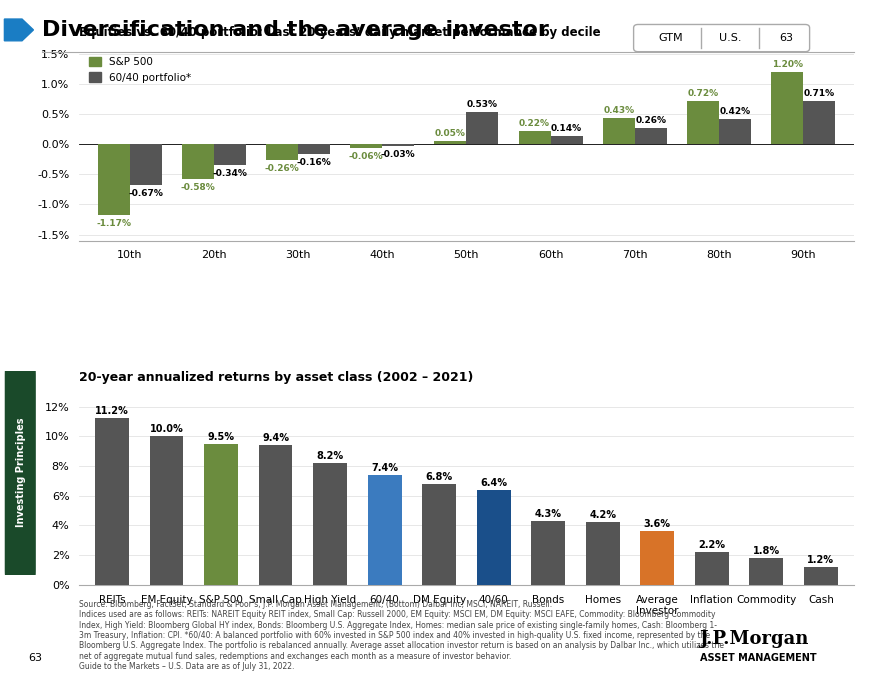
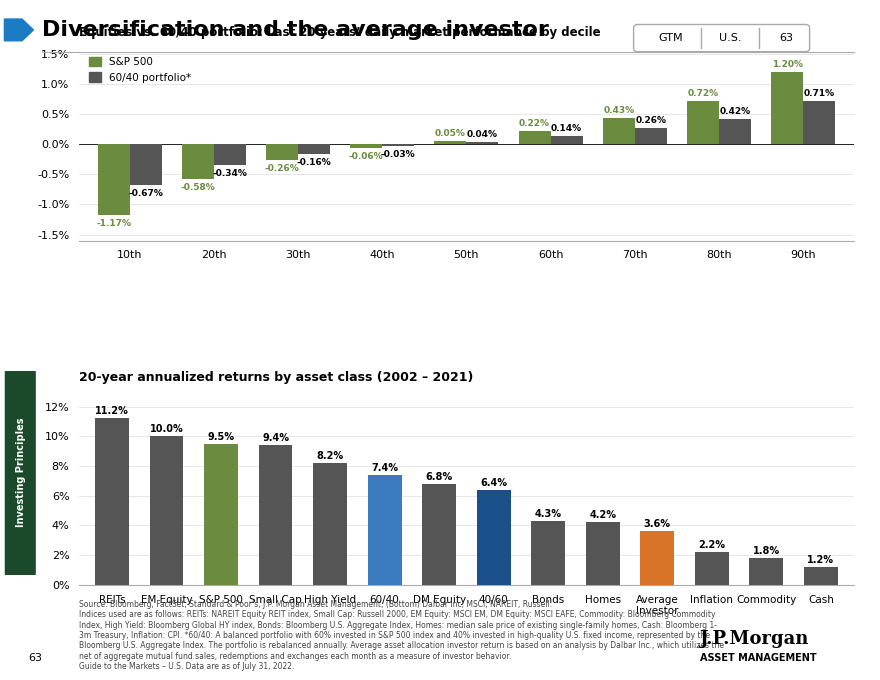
60/40 portfolio*/50th: 0.53% -> 0.04%
